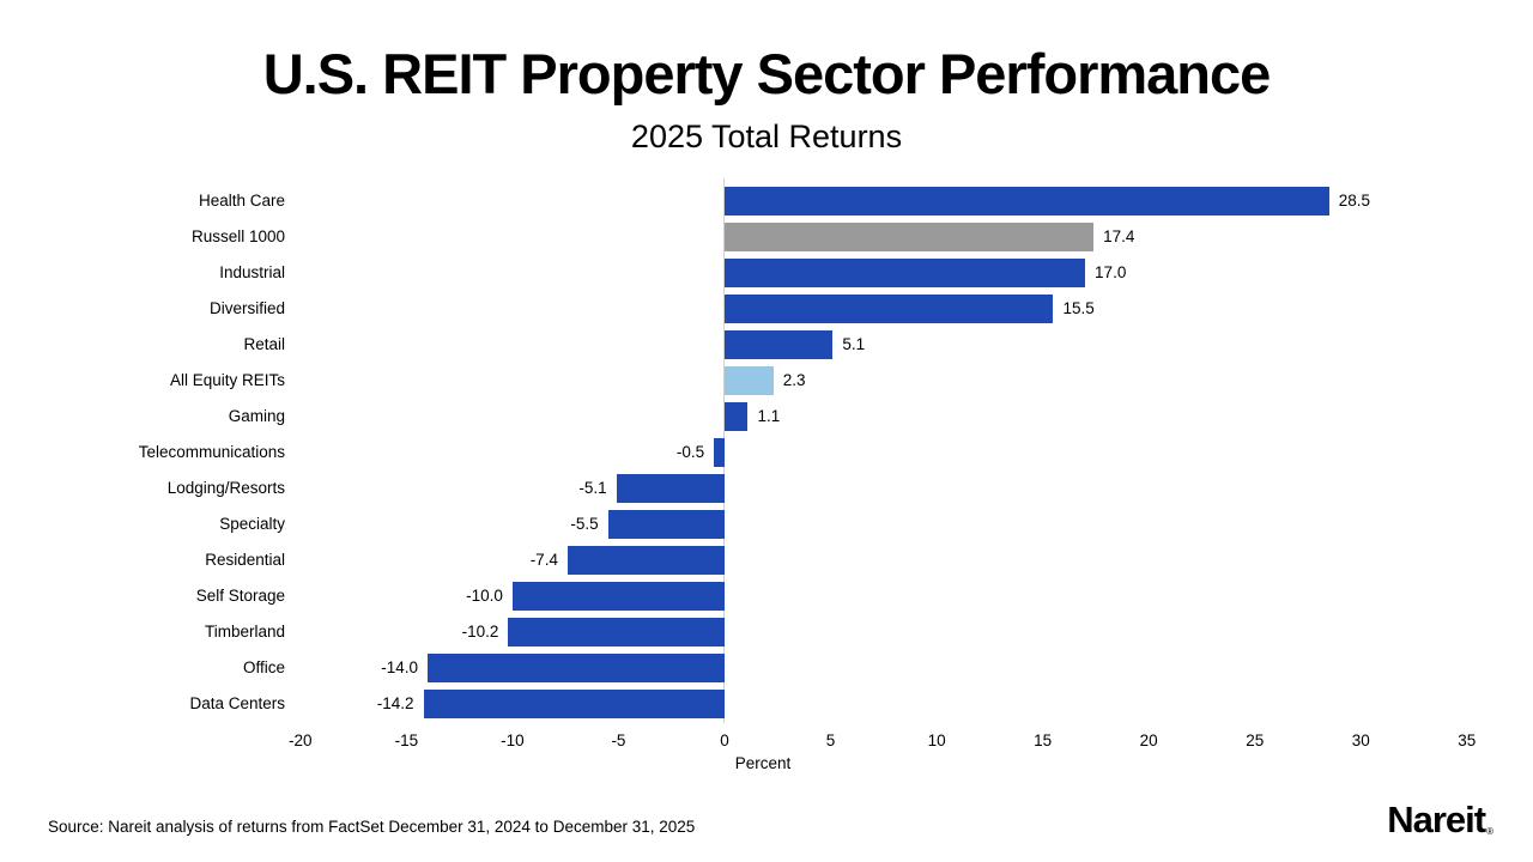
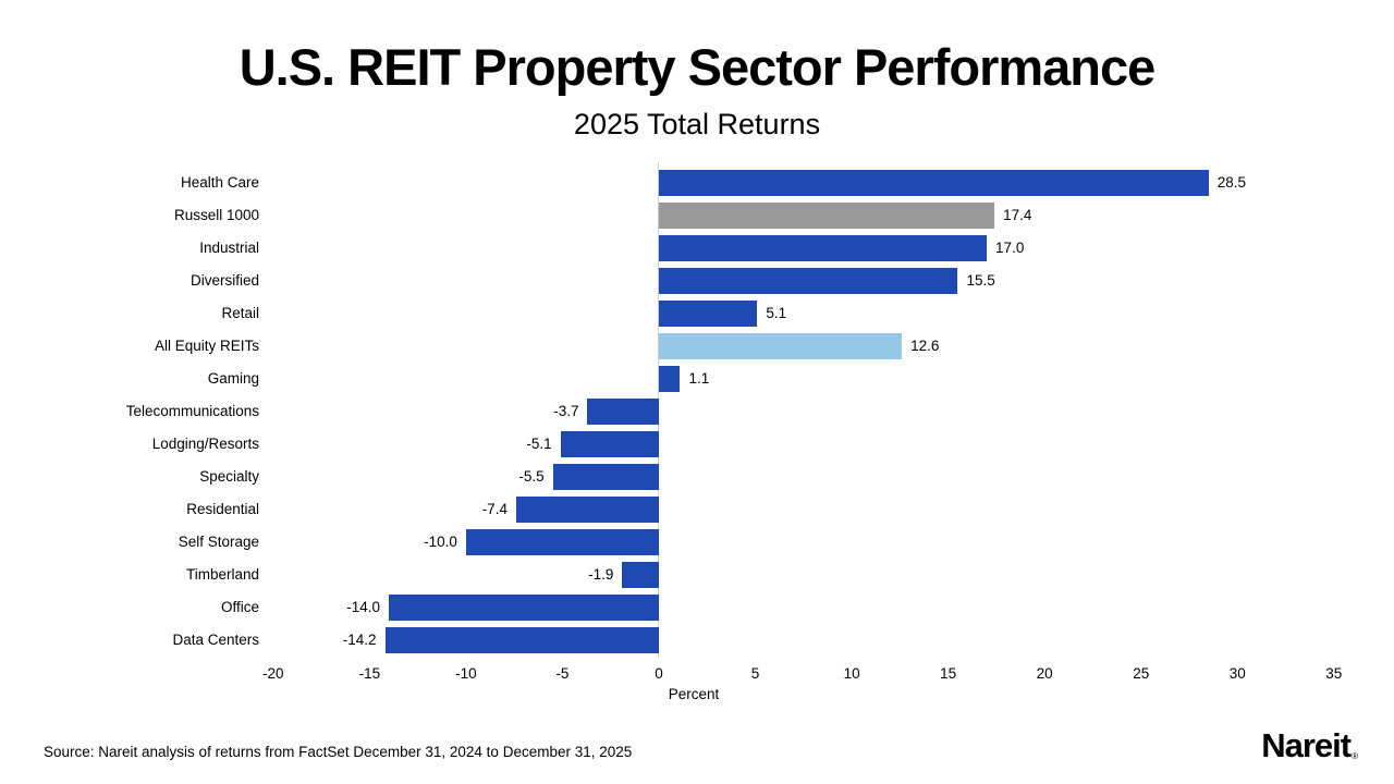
All Equity REITs: 2.3 -> 12.6
Telecommunications: -0.5 -> -3.7
Timberland: -10.2 -> -1.9
